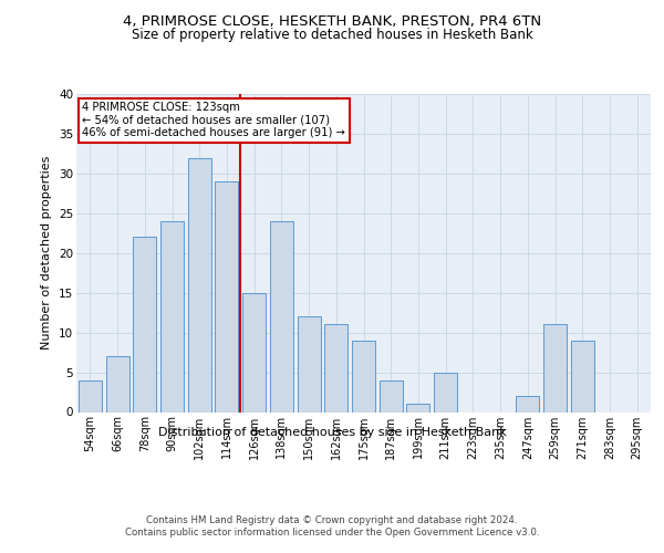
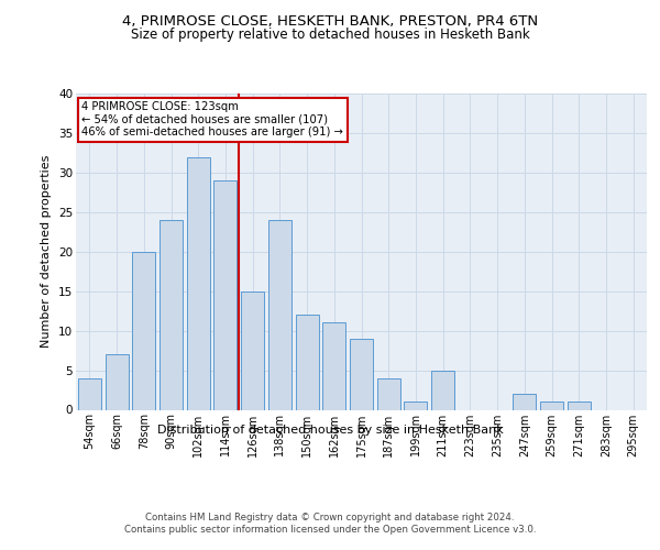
78sqm: 22 -> 20
259sqm: 11 -> 1
271sqm: 9 -> 1
